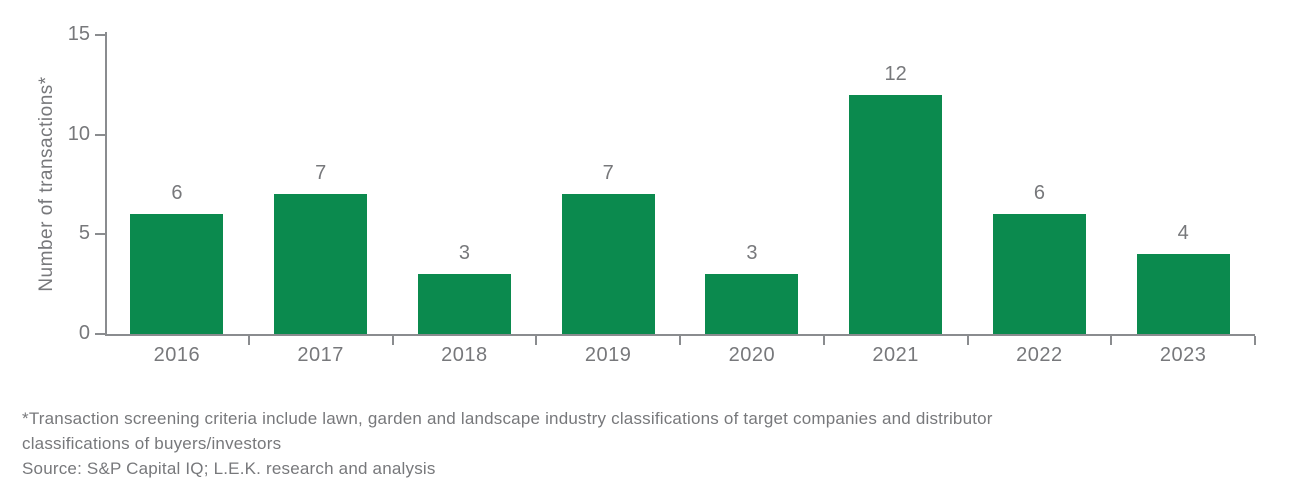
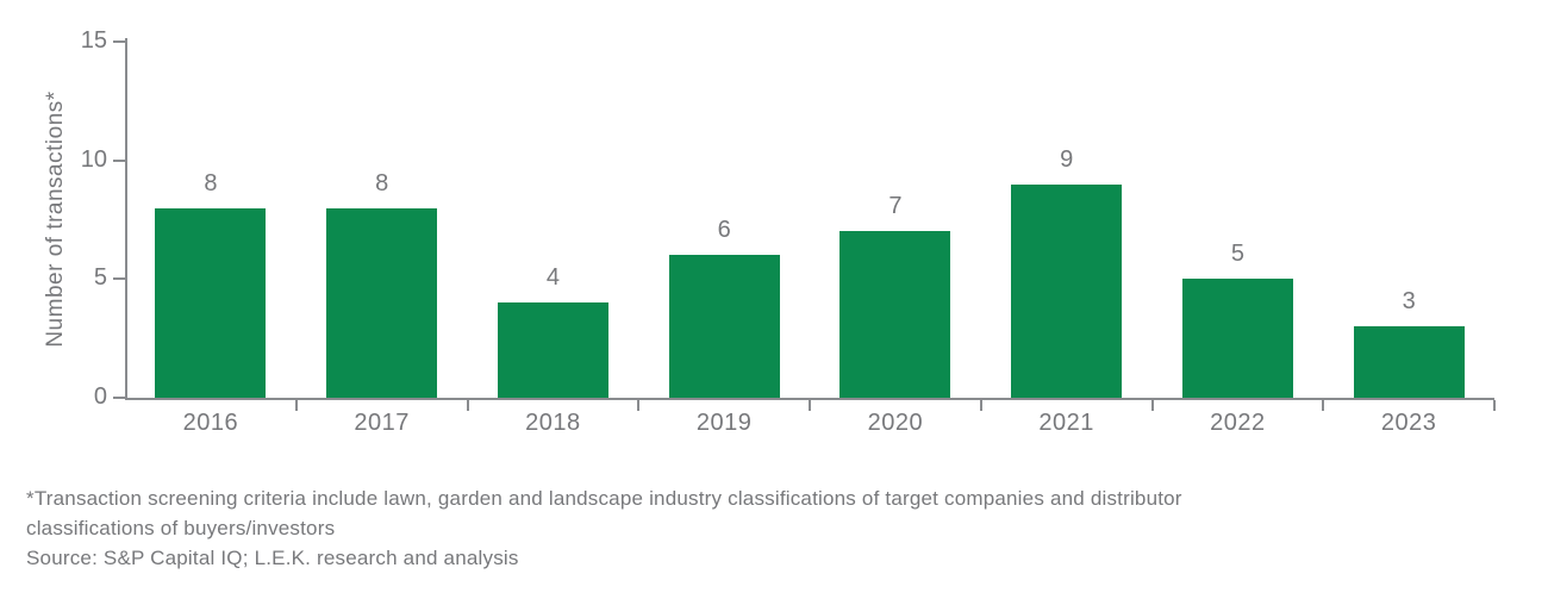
2016: 6 -> 8
2017: 7 -> 8
2018: 3 -> 4
2019: 7 -> 6
2020: 3 -> 7
2021: 12 -> 9
2022: 6 -> 5
2023: 4 -> 3
